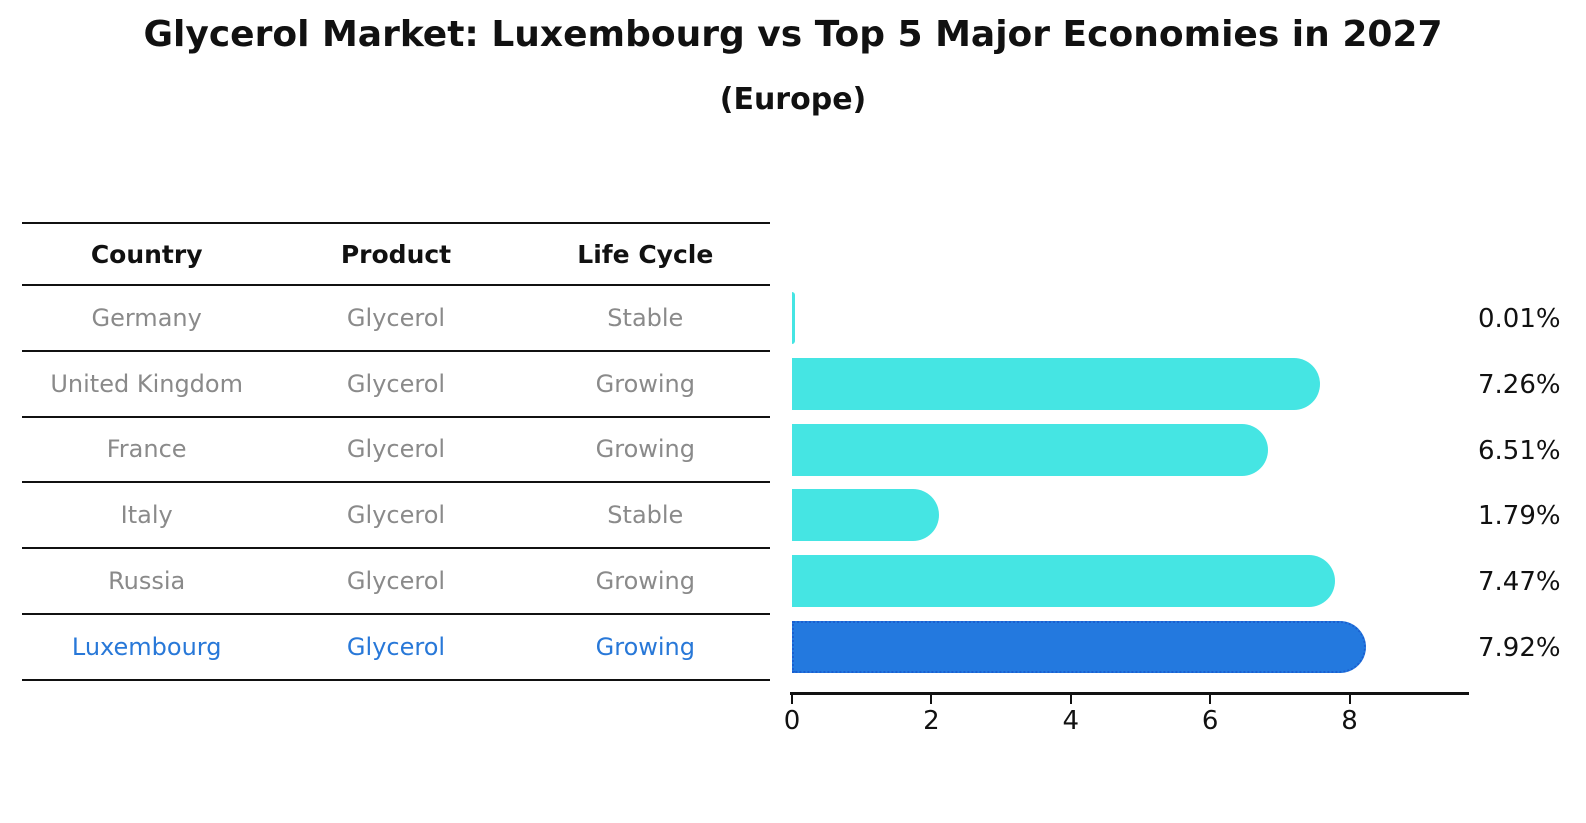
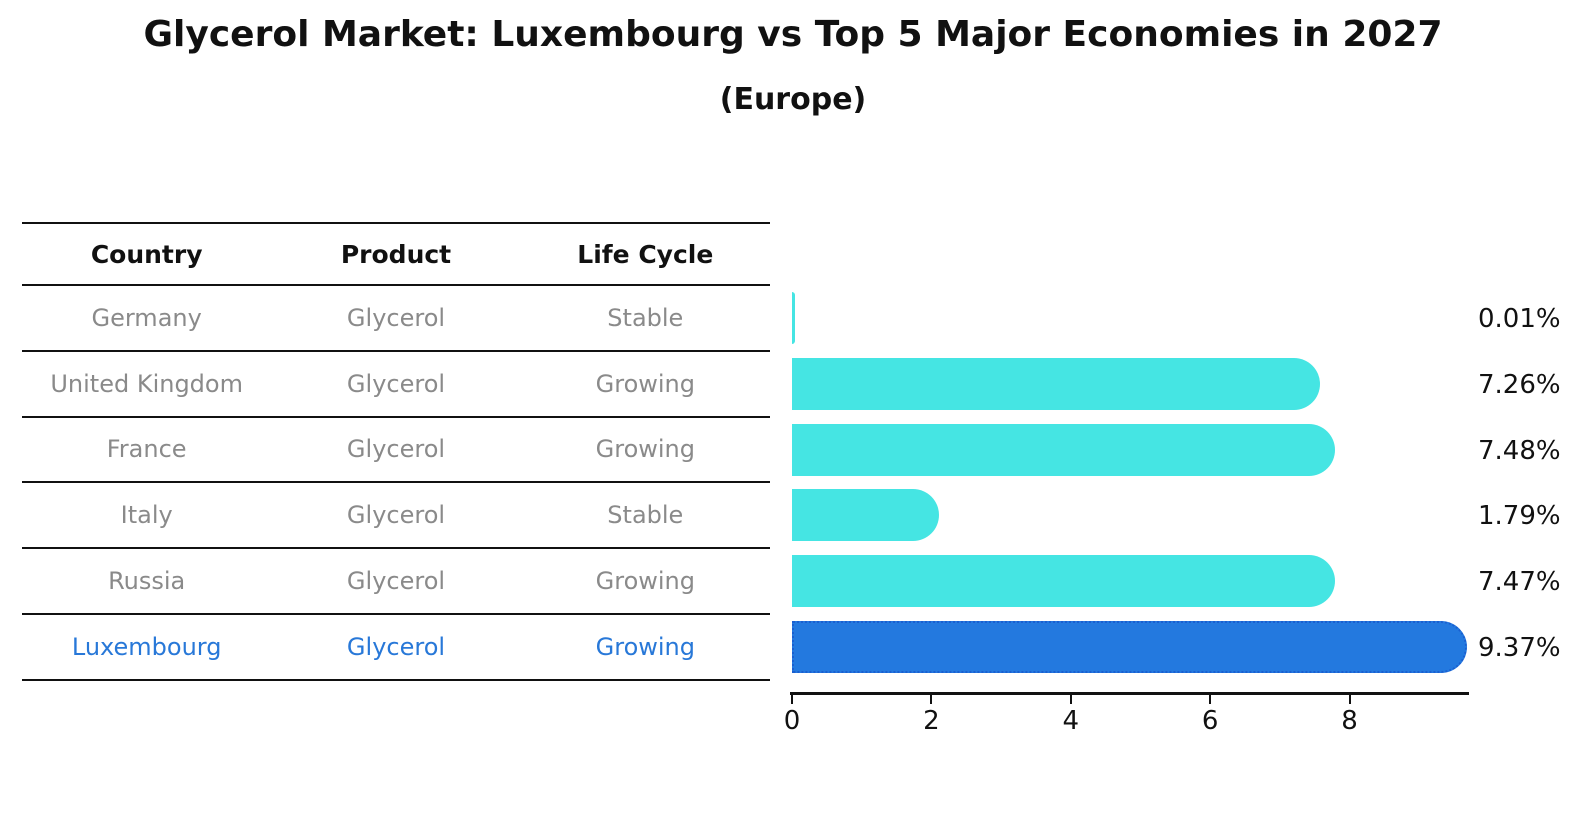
France: 6.51% -> 7.48%
Luxembourg: 7.92% -> 9.37%
